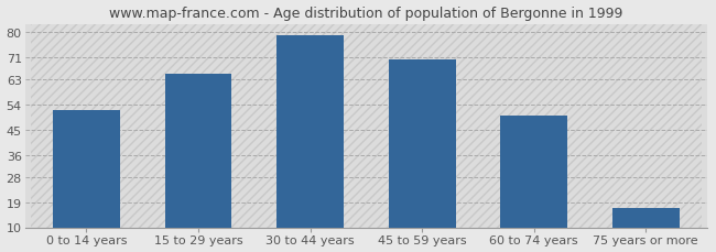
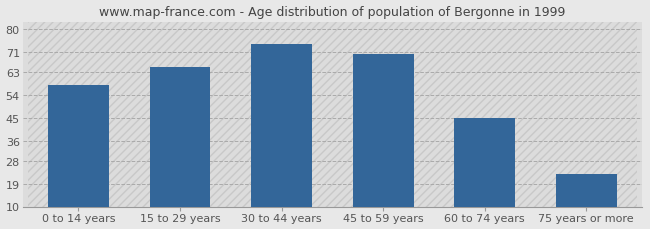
0 to 14 years: 52 -> 58
30 to 44 years: 79 -> 74
60 to 74 years: 50 -> 45
75 years or more: 17 -> 23
